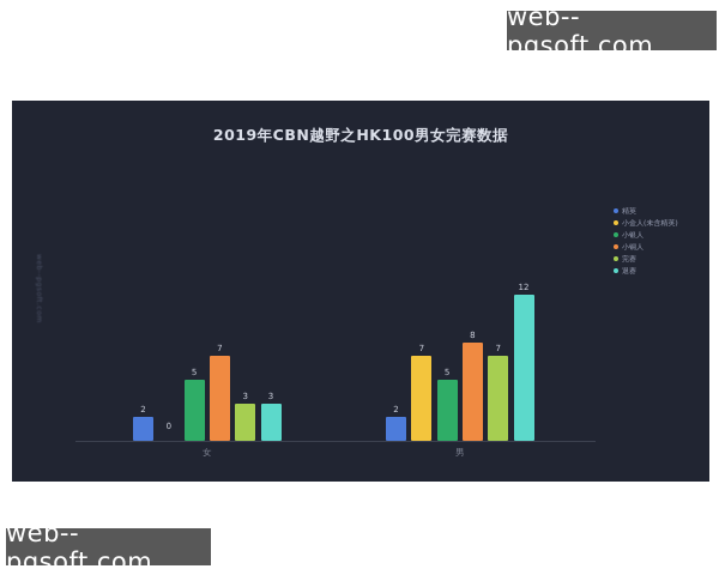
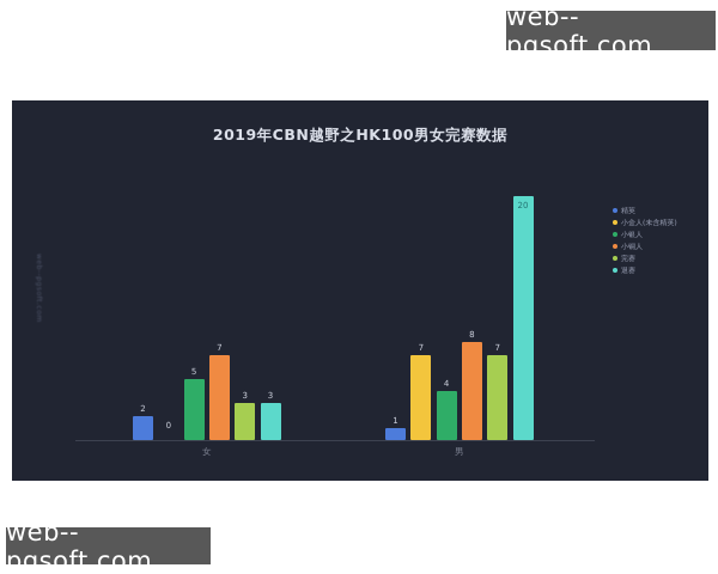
精英/男: 2 -> 1
小银人/男: 5 -> 4
退赛/男: 12 -> 20
